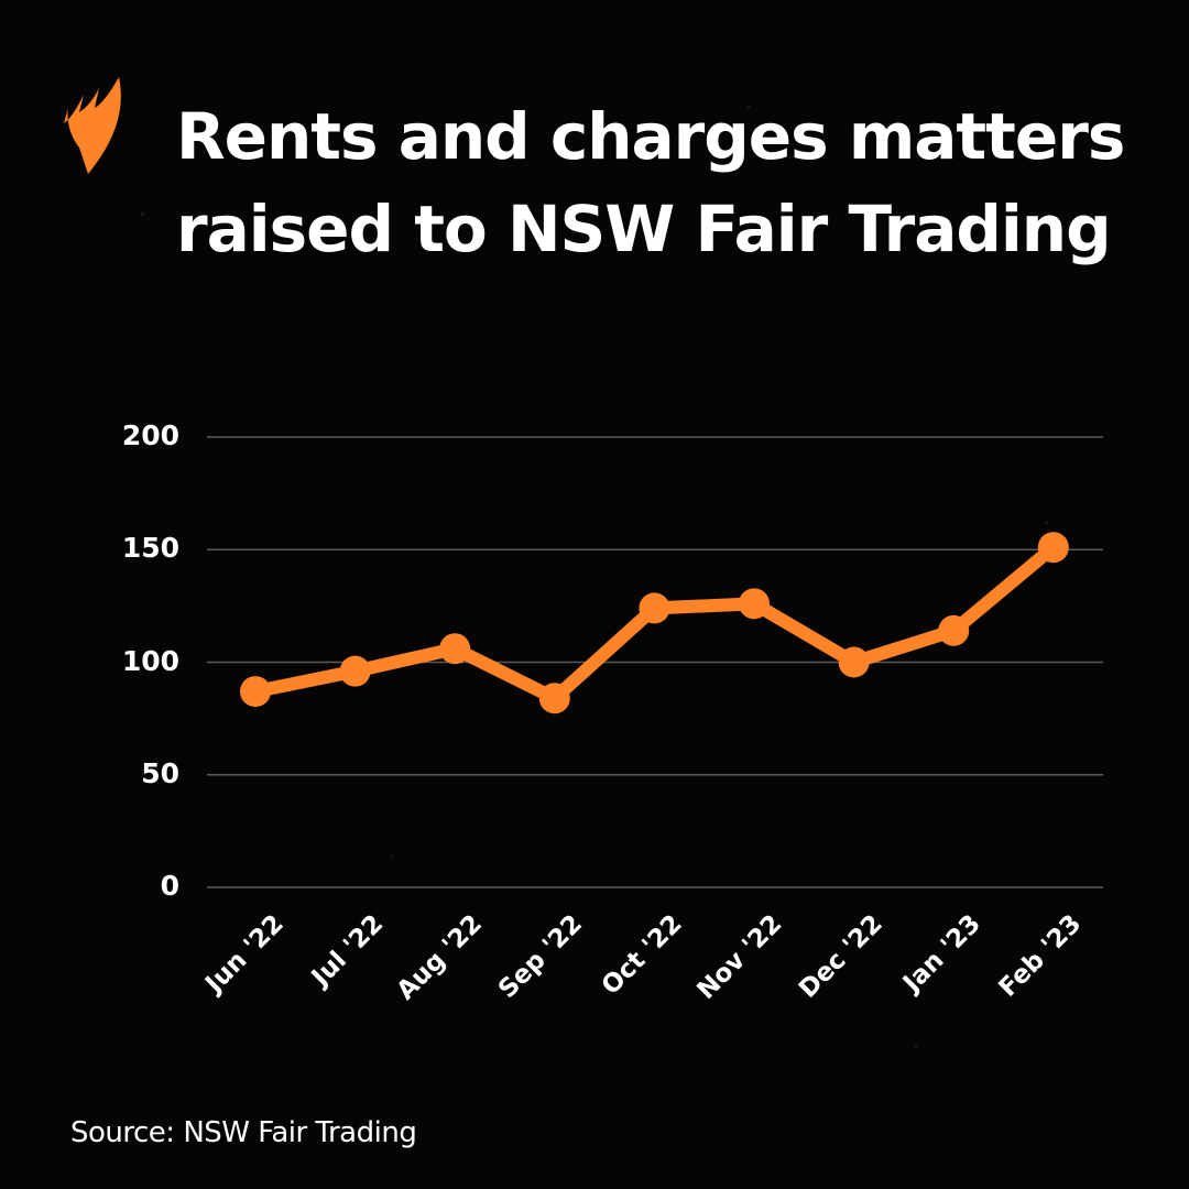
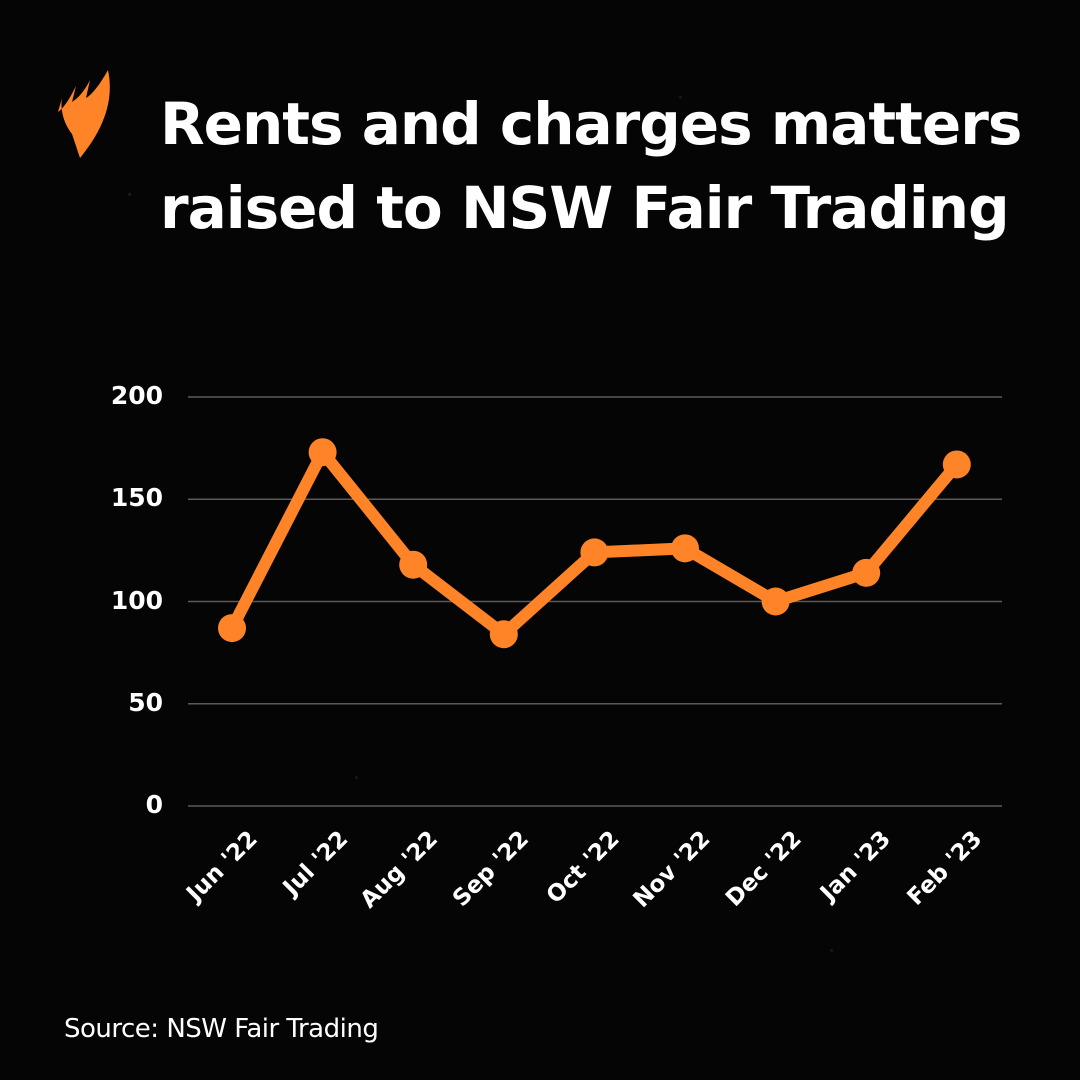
Jul '22: 96 -> 173
Aug '22: 106 -> 118
Feb '23: 151 -> 167
